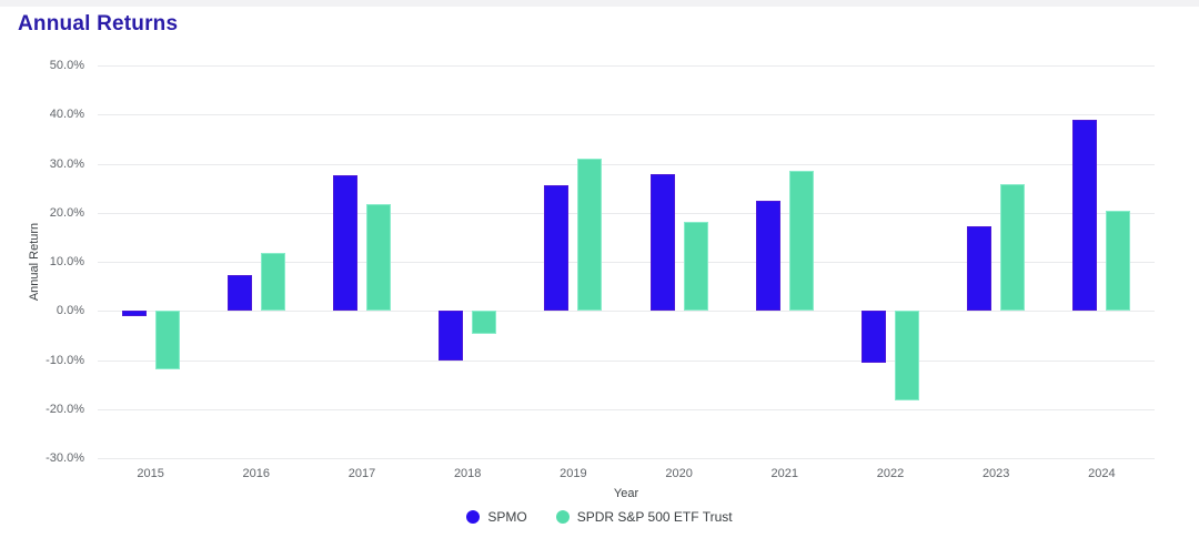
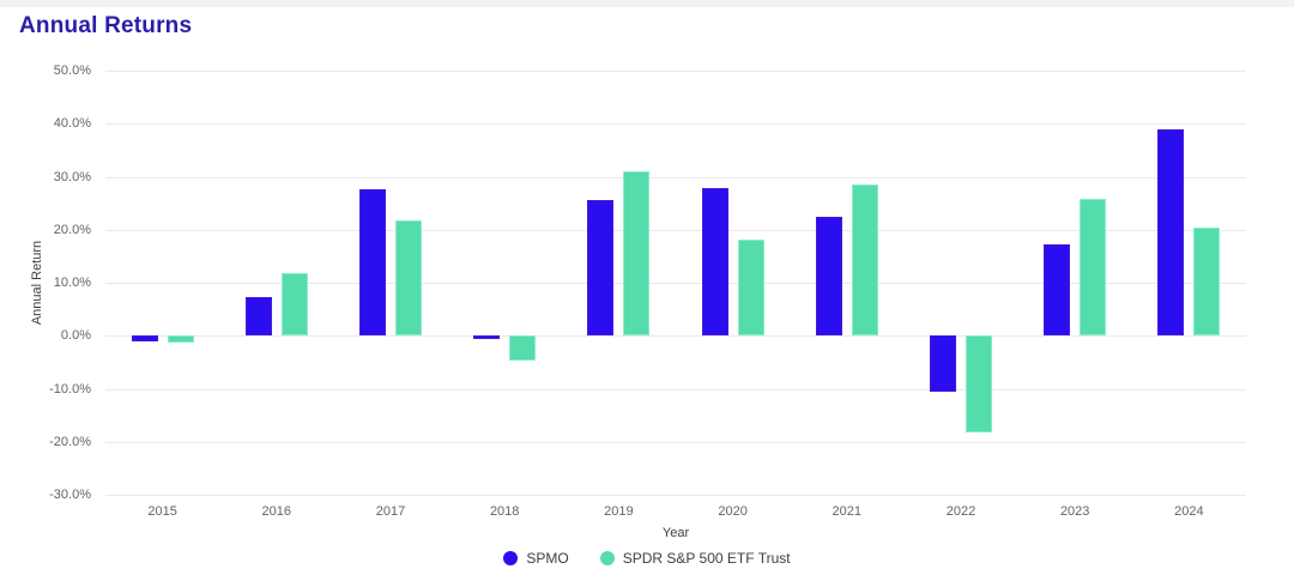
SPDR S&P 500 ETF Trust/2015: -12% -> -1%
SPMO/2018: -10% -> -1%
